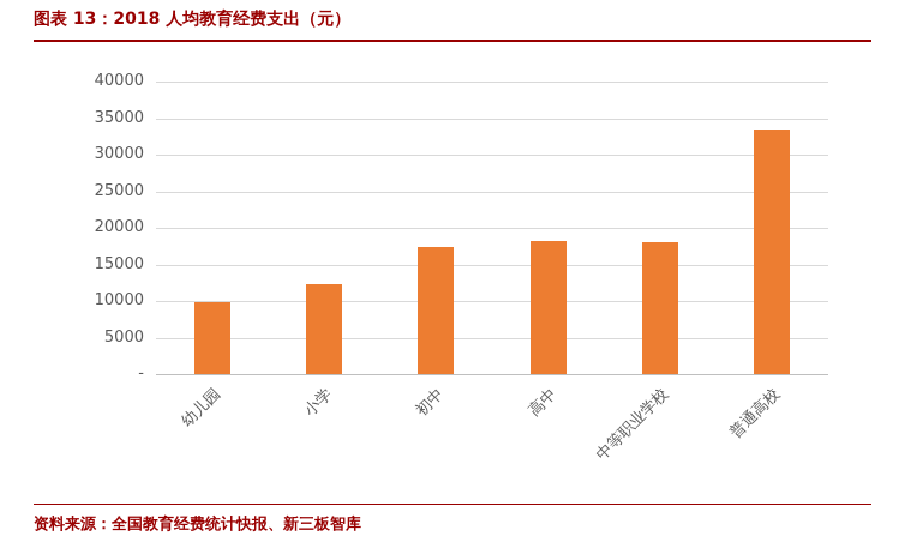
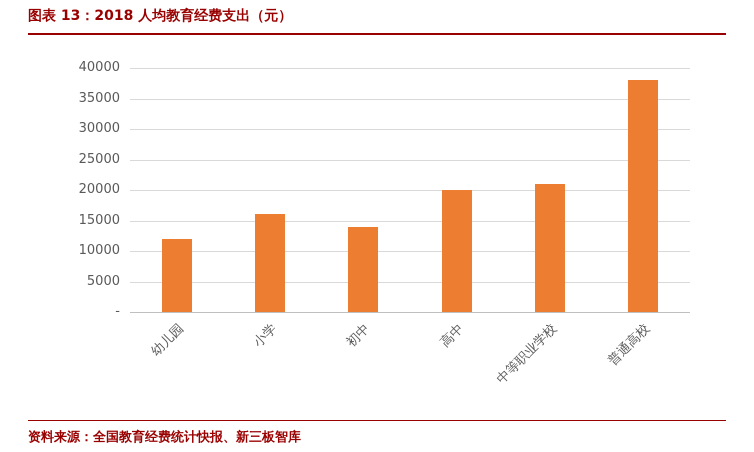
幼儿园: 10000 -> 12000
小学: 12000 -> 16000
初中: 17000 -> 14000
高中: 18000 -> 20000
中等职业学校: 18000 -> 21000
普通高校: 34000 -> 38000
